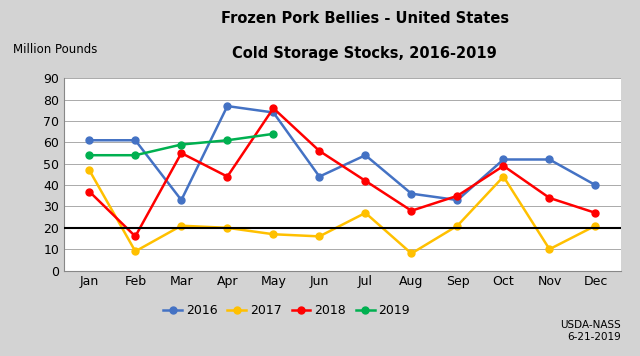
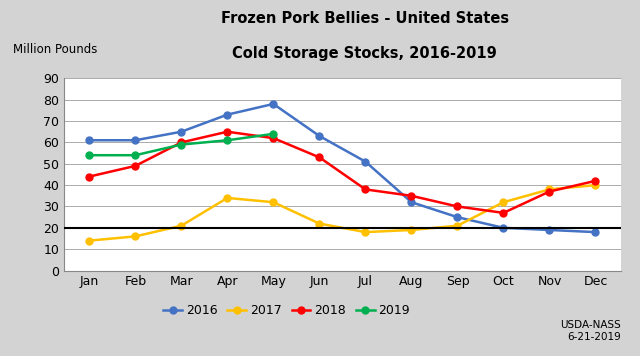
2017/Jan: 47 -> 14
2018/Jan: 37 -> 44
2017/Feb: 9 -> 16
2018/Feb: 16 -> 49
2016/Mar: 33 -> 65
2018/Mar: 55 -> 60
2016/Apr: 77 -> 73
2017/Apr: 20 -> 34
2018/Apr: 44 -> 65
2016/May: 74 -> 78
2017/May: 17 -> 32
2018/May: 76 -> 62
2016/Jun: 44 -> 63
2017/Jun: 16 -> 22
2018/Jun: 56 -> 53
2016/Jul: 54 -> 51
2017/Jul: 27 -> 18
2018/Jul: 42 -> 38
2016/Aug: 36 -> 32
2017/Aug: 8 -> 19
2018/Aug: 28 -> 35
2016/Sep: 33 -> 25
2018/Sep: 35 -> 30
2016/Oct: 52 -> 20
2017/Oct: 44 -> 32
2018/Oct: 49 -> 27
2016/Nov: 52 -> 19
2017/Nov: 10 -> 38
2018/Nov: 34 -> 37
2016/Dec: 40 -> 18
2017/Dec: 21 -> 40
2018/Dec: 27 -> 42
